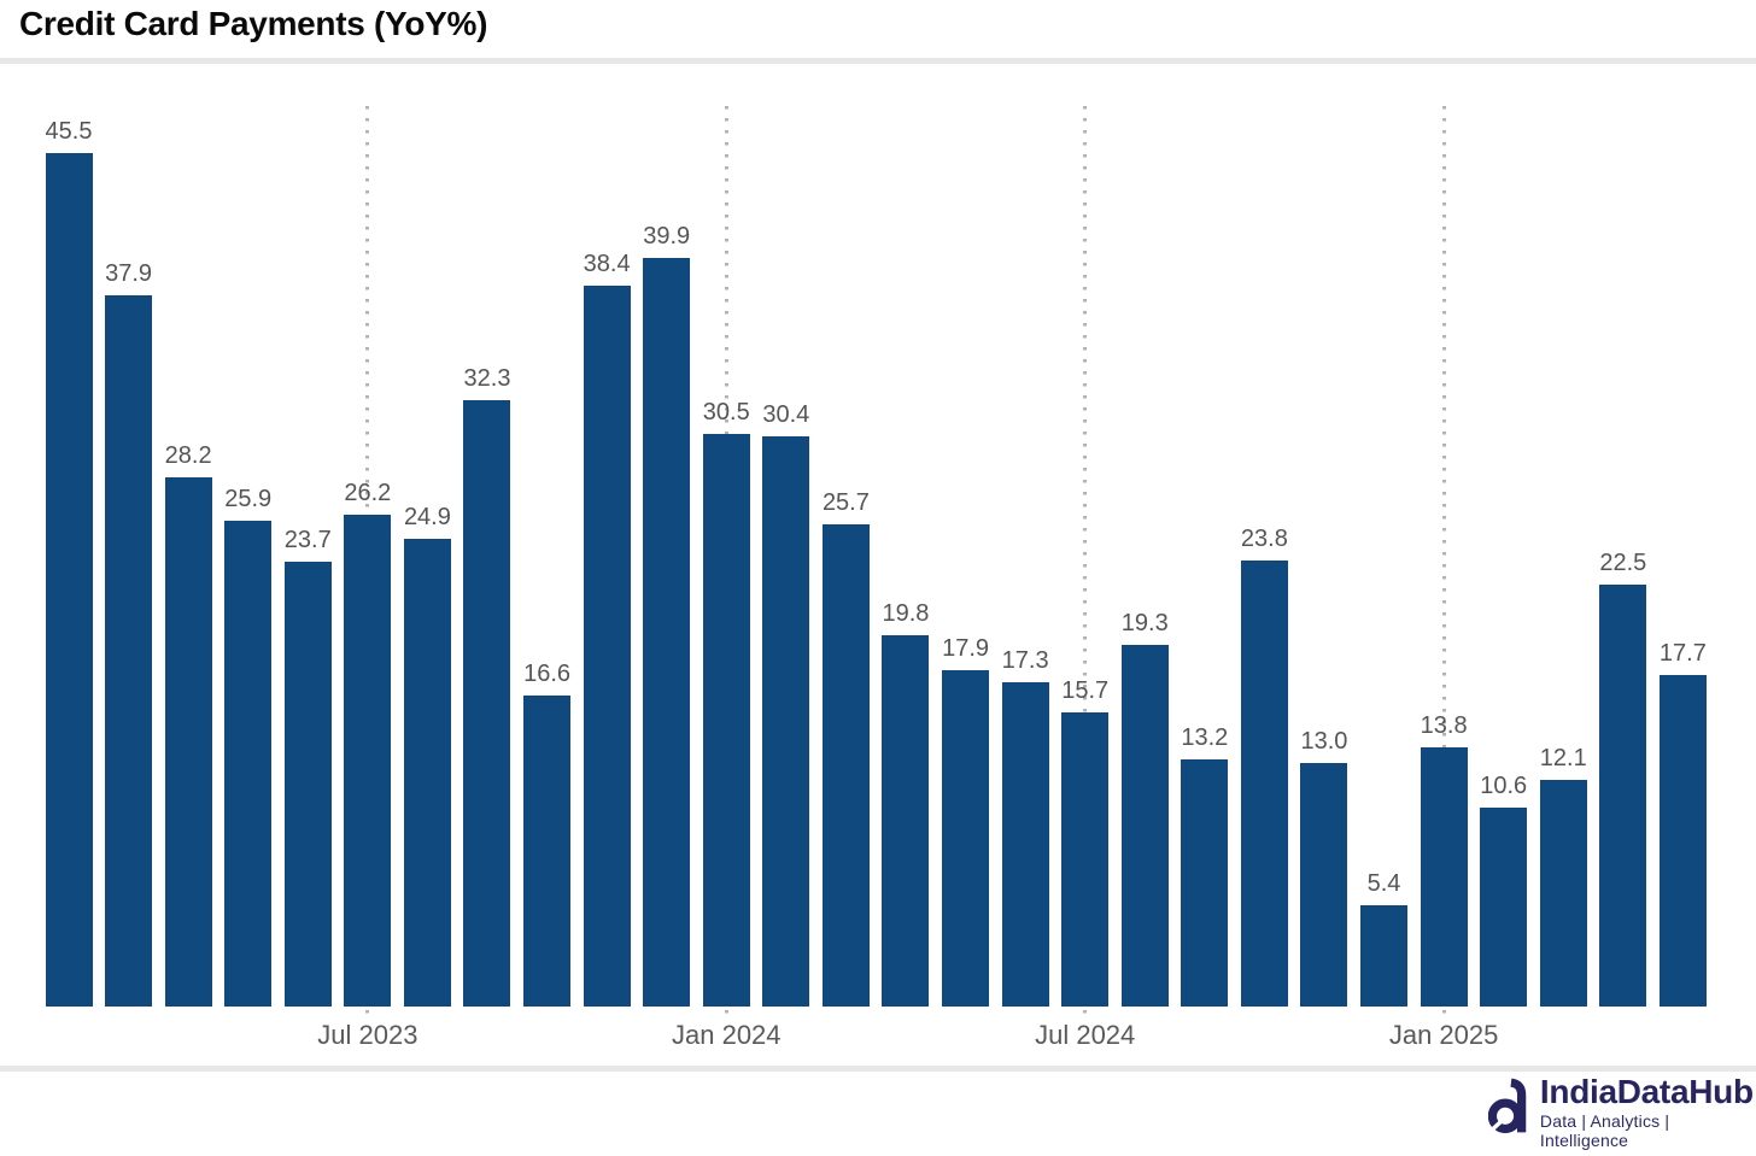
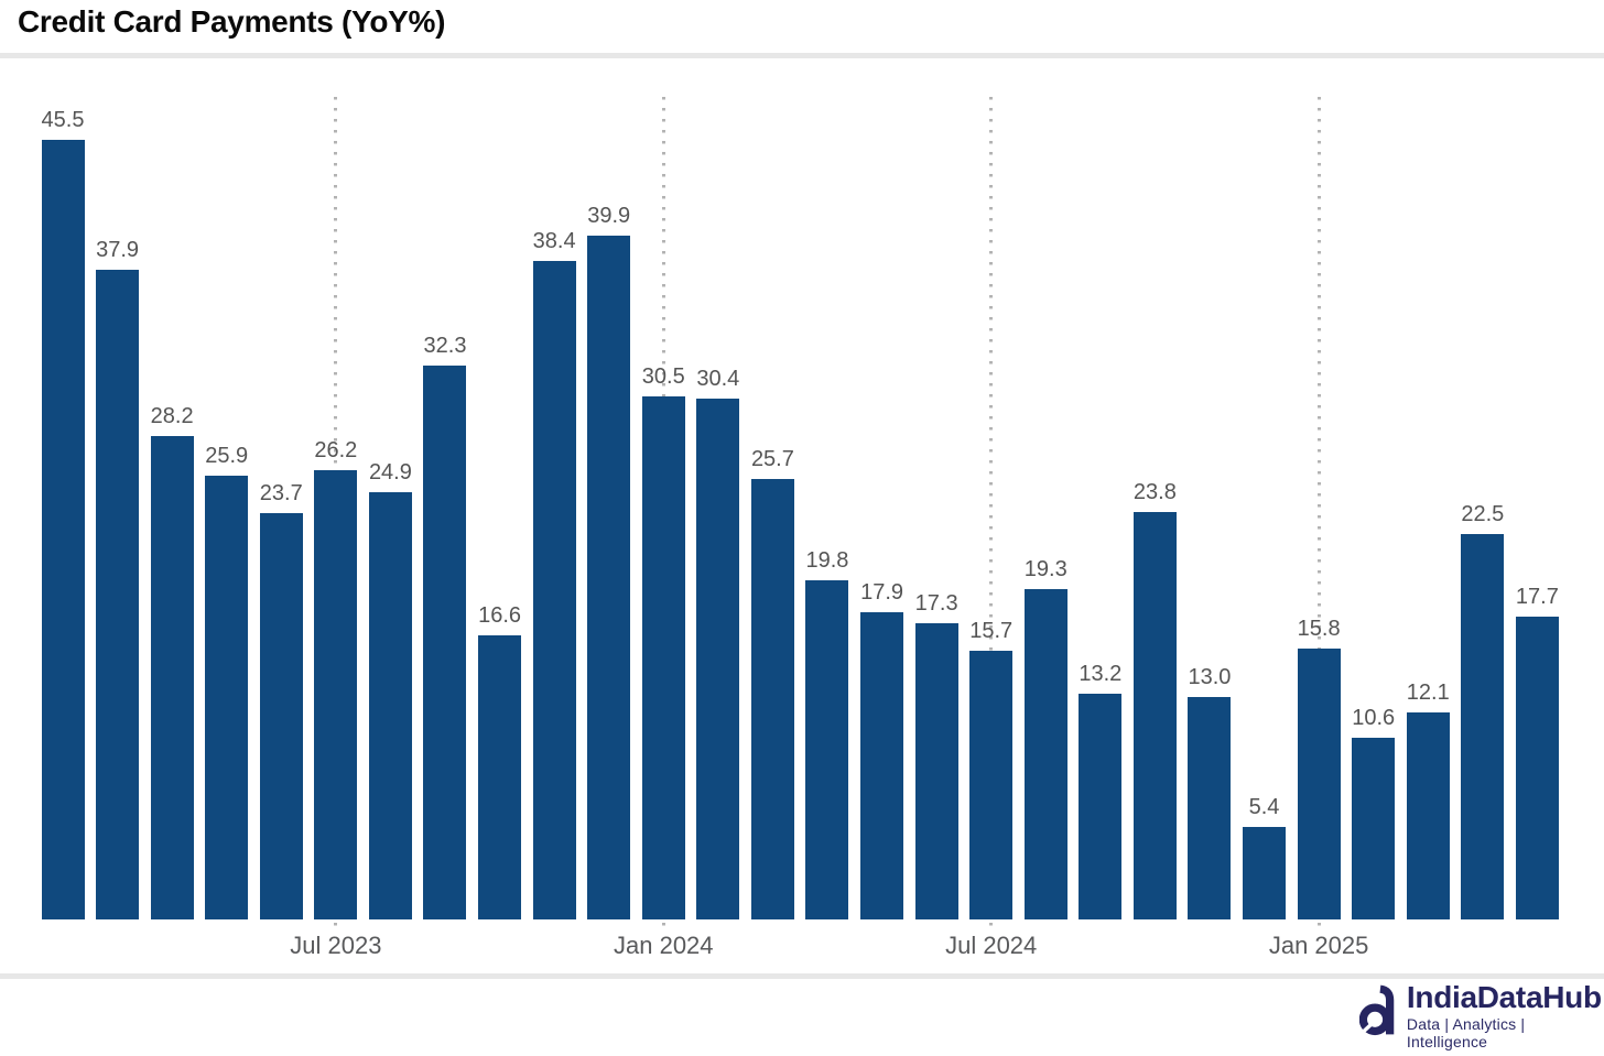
Jan 2025: 13.8 -> 15.8
